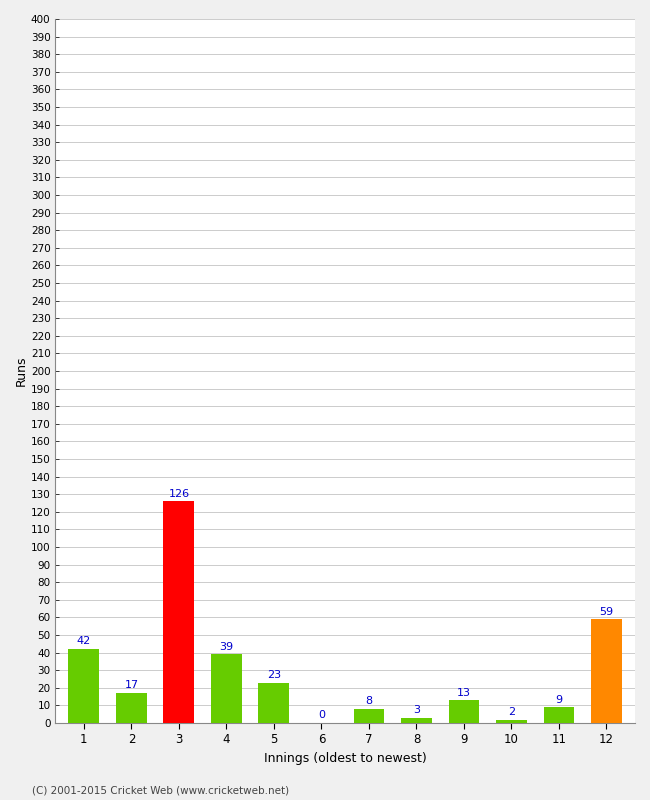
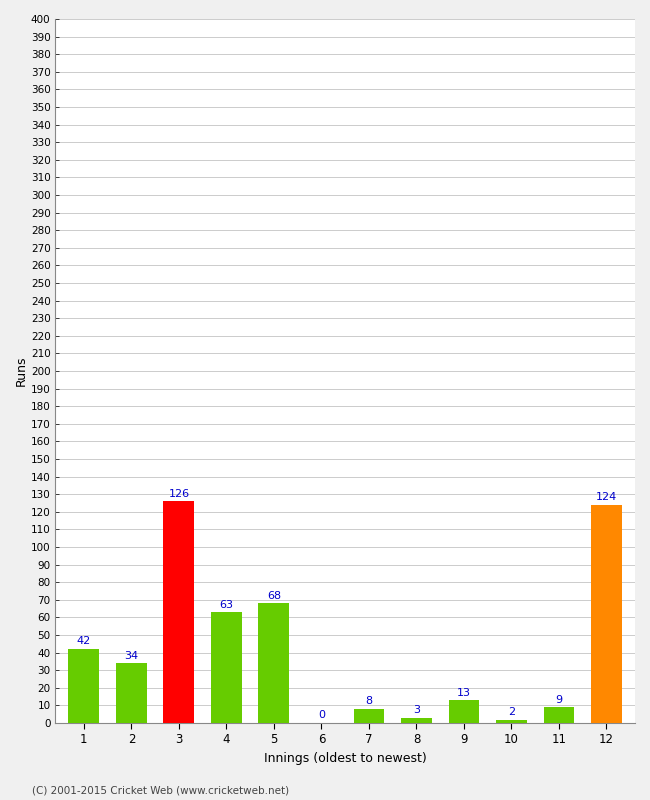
2: 17 -> 34
4: 39 -> 63
5: 23 -> 68
12: 59 -> 124
